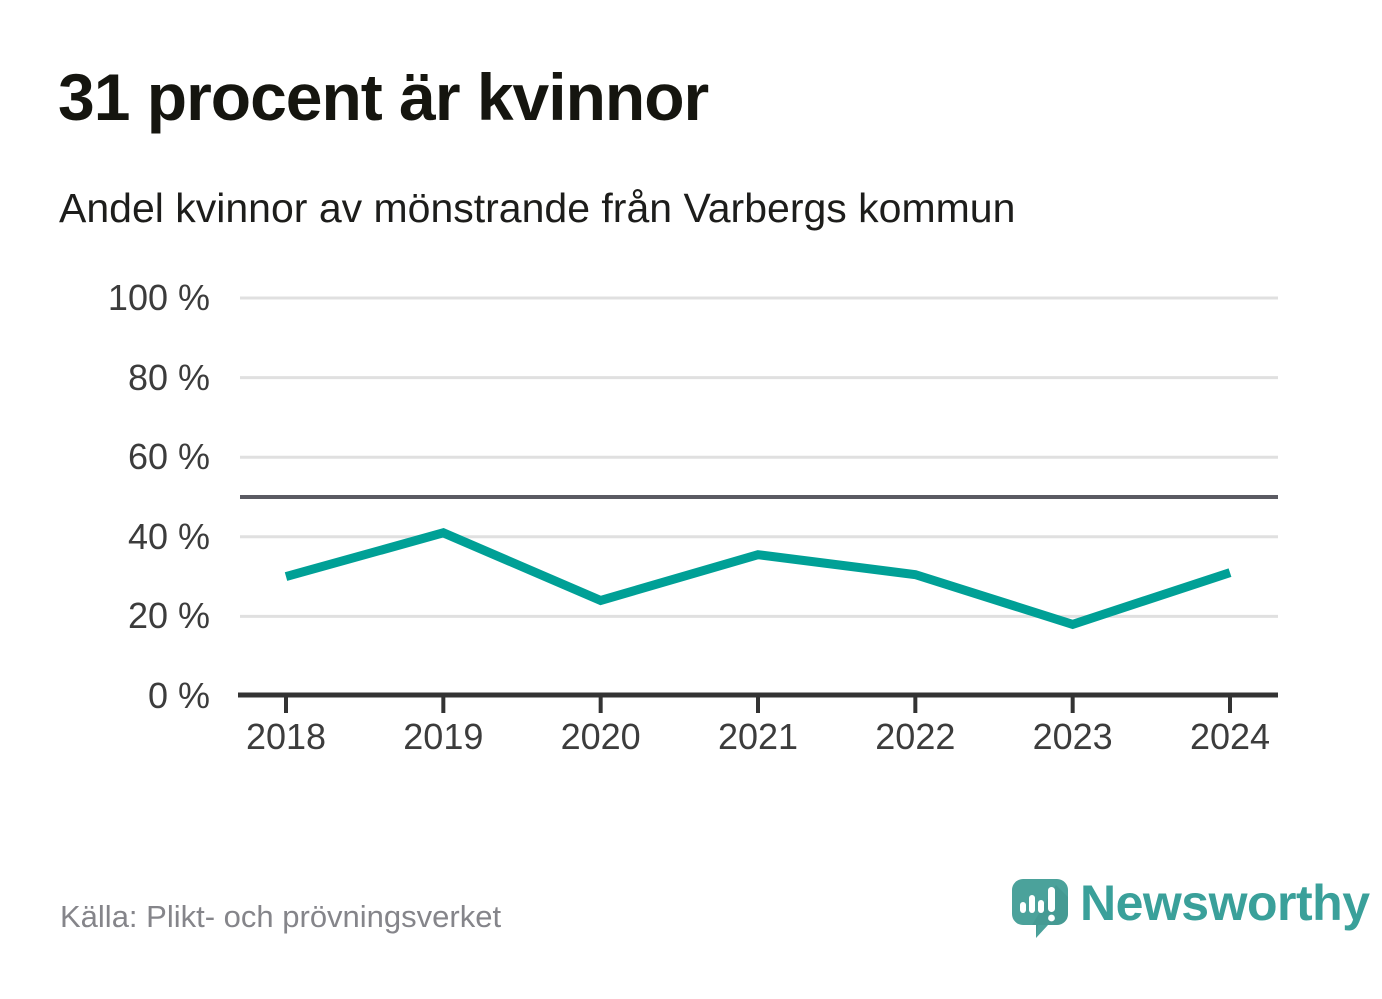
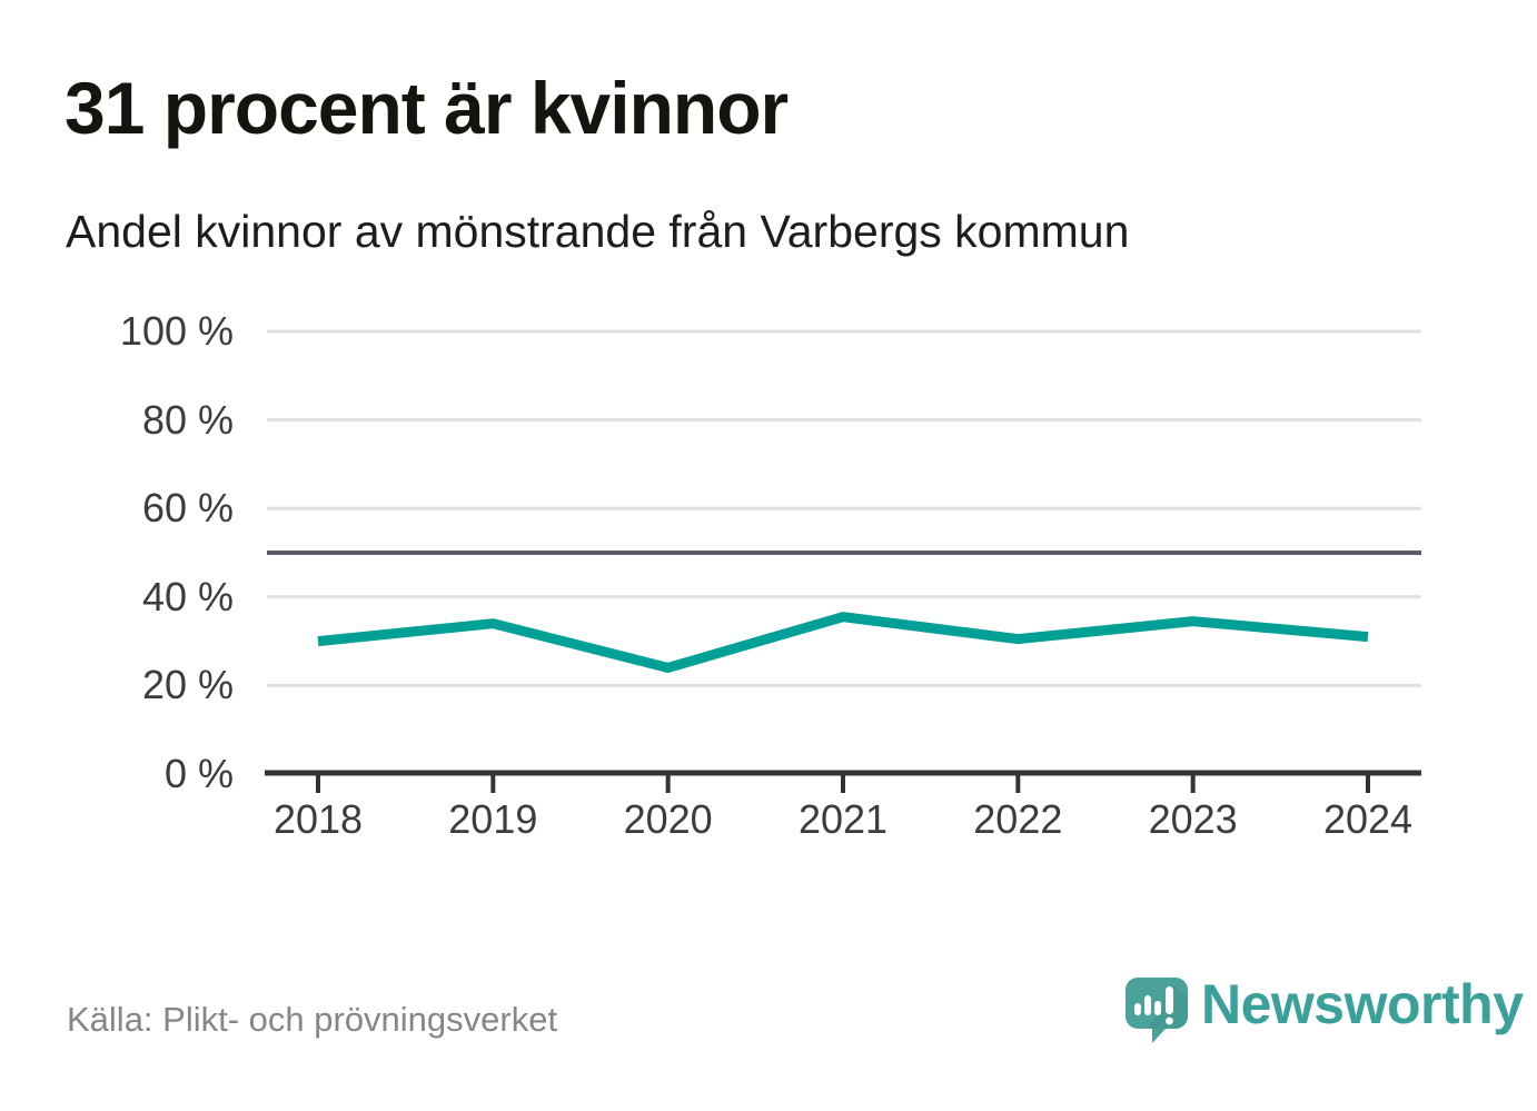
2019: 41% -> 34%
2023: 18% -> 34%
